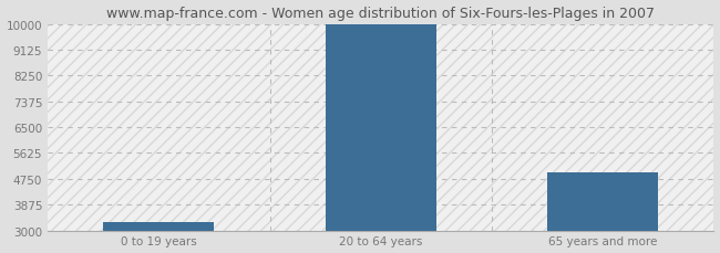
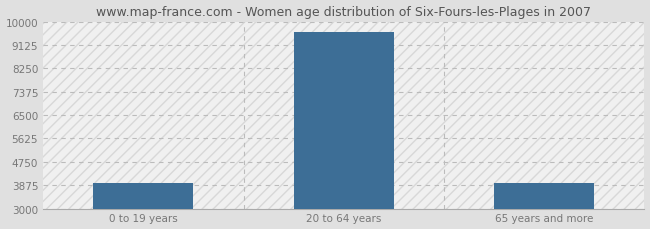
0 to 19 years: 3270 -> 3950
20 to 64 years: 10000 -> 9600
65 years and more: 4950 -> 3950
